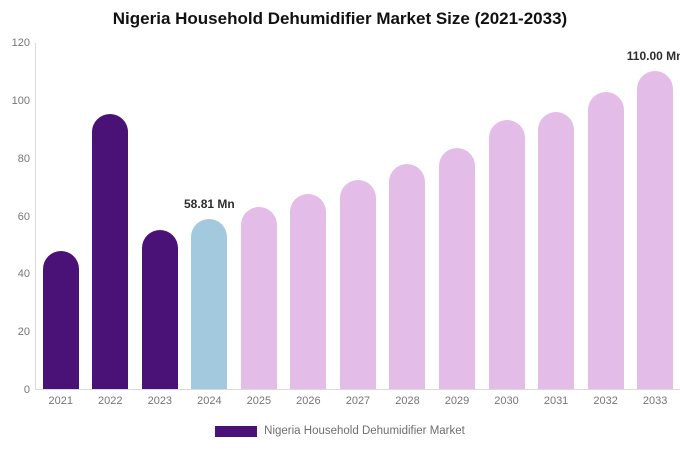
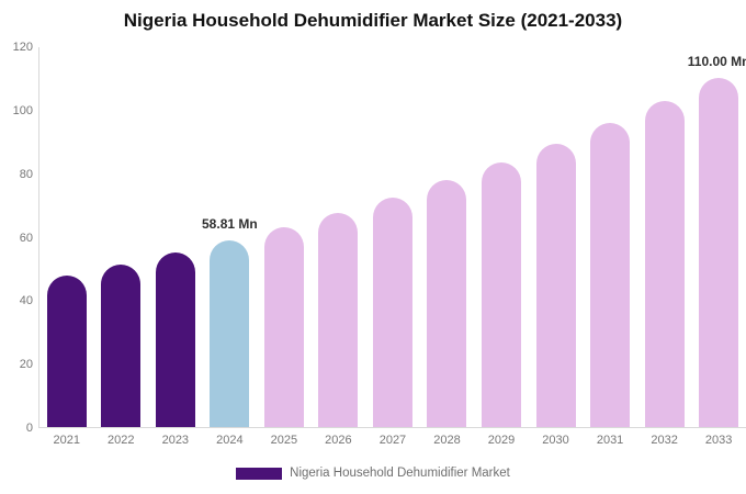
2022: 95 -> 51
2030: 93 -> 89
